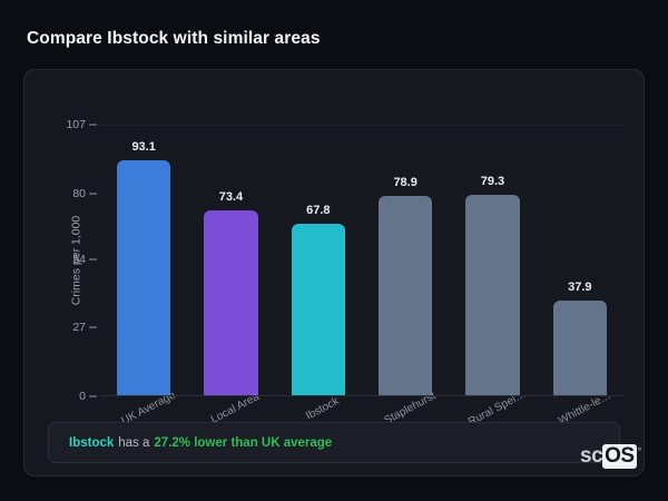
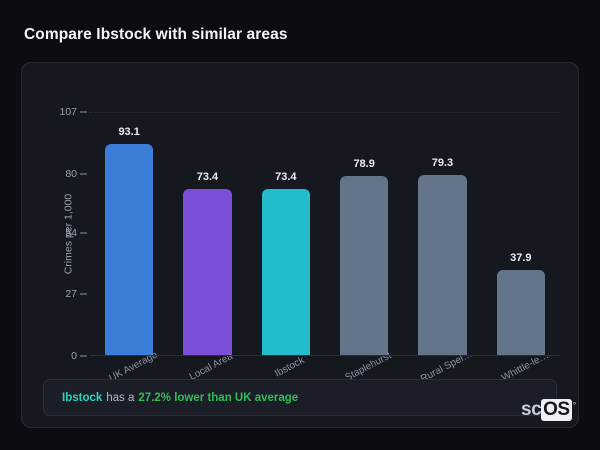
Ibstock: 67.8 -> 73.4
